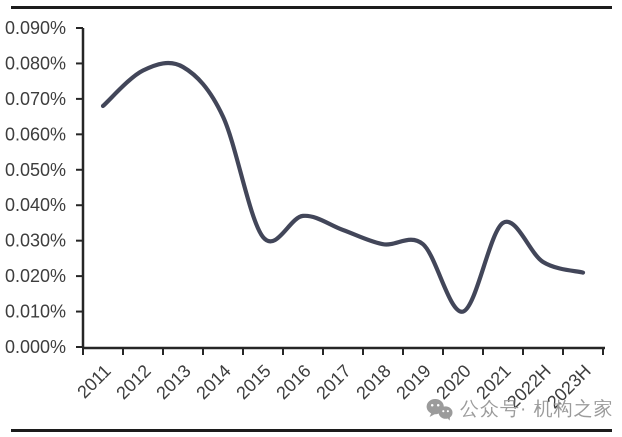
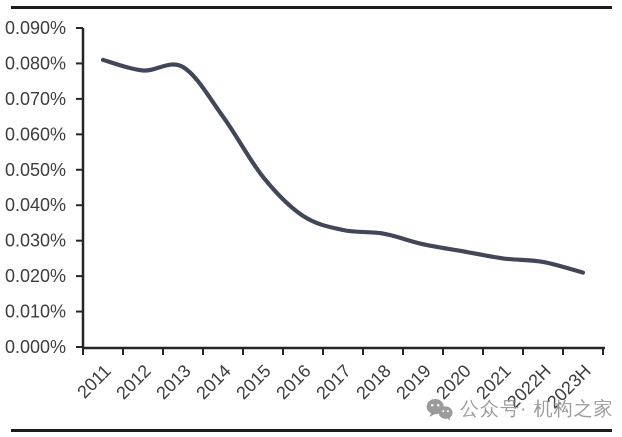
2011: 0.068% -> 0.081%
2015: 0.031% -> 0.048%
2018: 0.029% -> 0.032%
2020: 0.010% -> 0.027%
2021: 0.035% -> 0.025%
